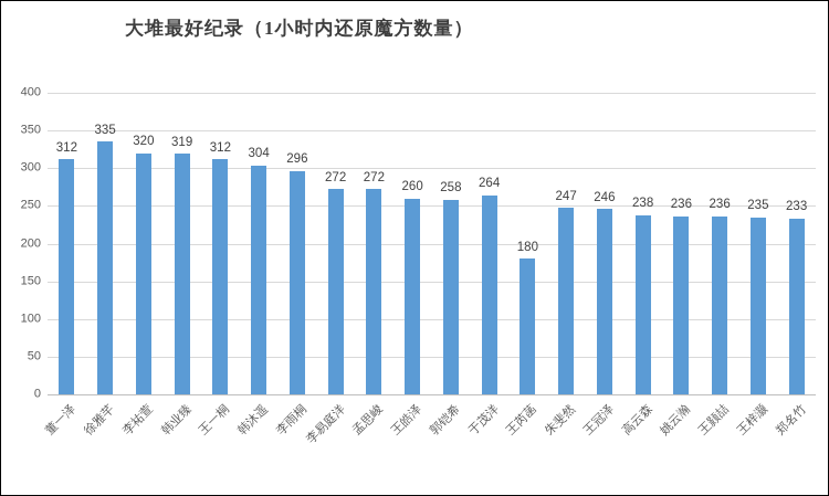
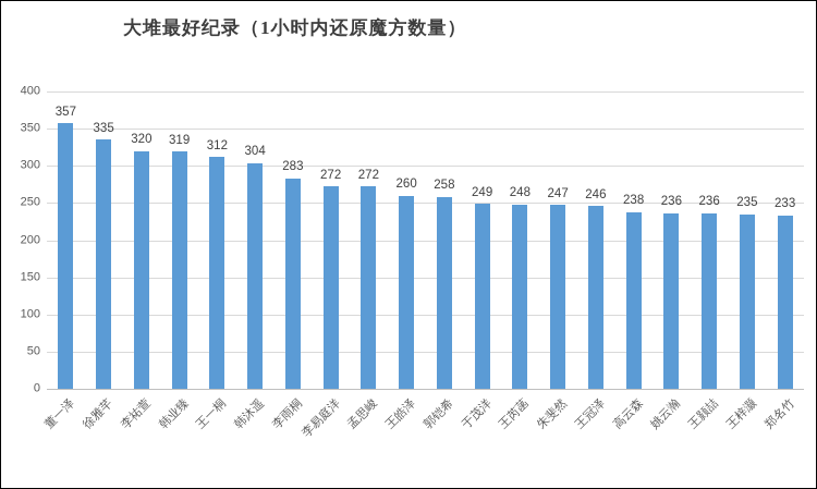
董一泽: 312 -> 357
李雨桐: 296 -> 283
于茂洋: 264 -> 249
王芮菡: 180 -> 248
